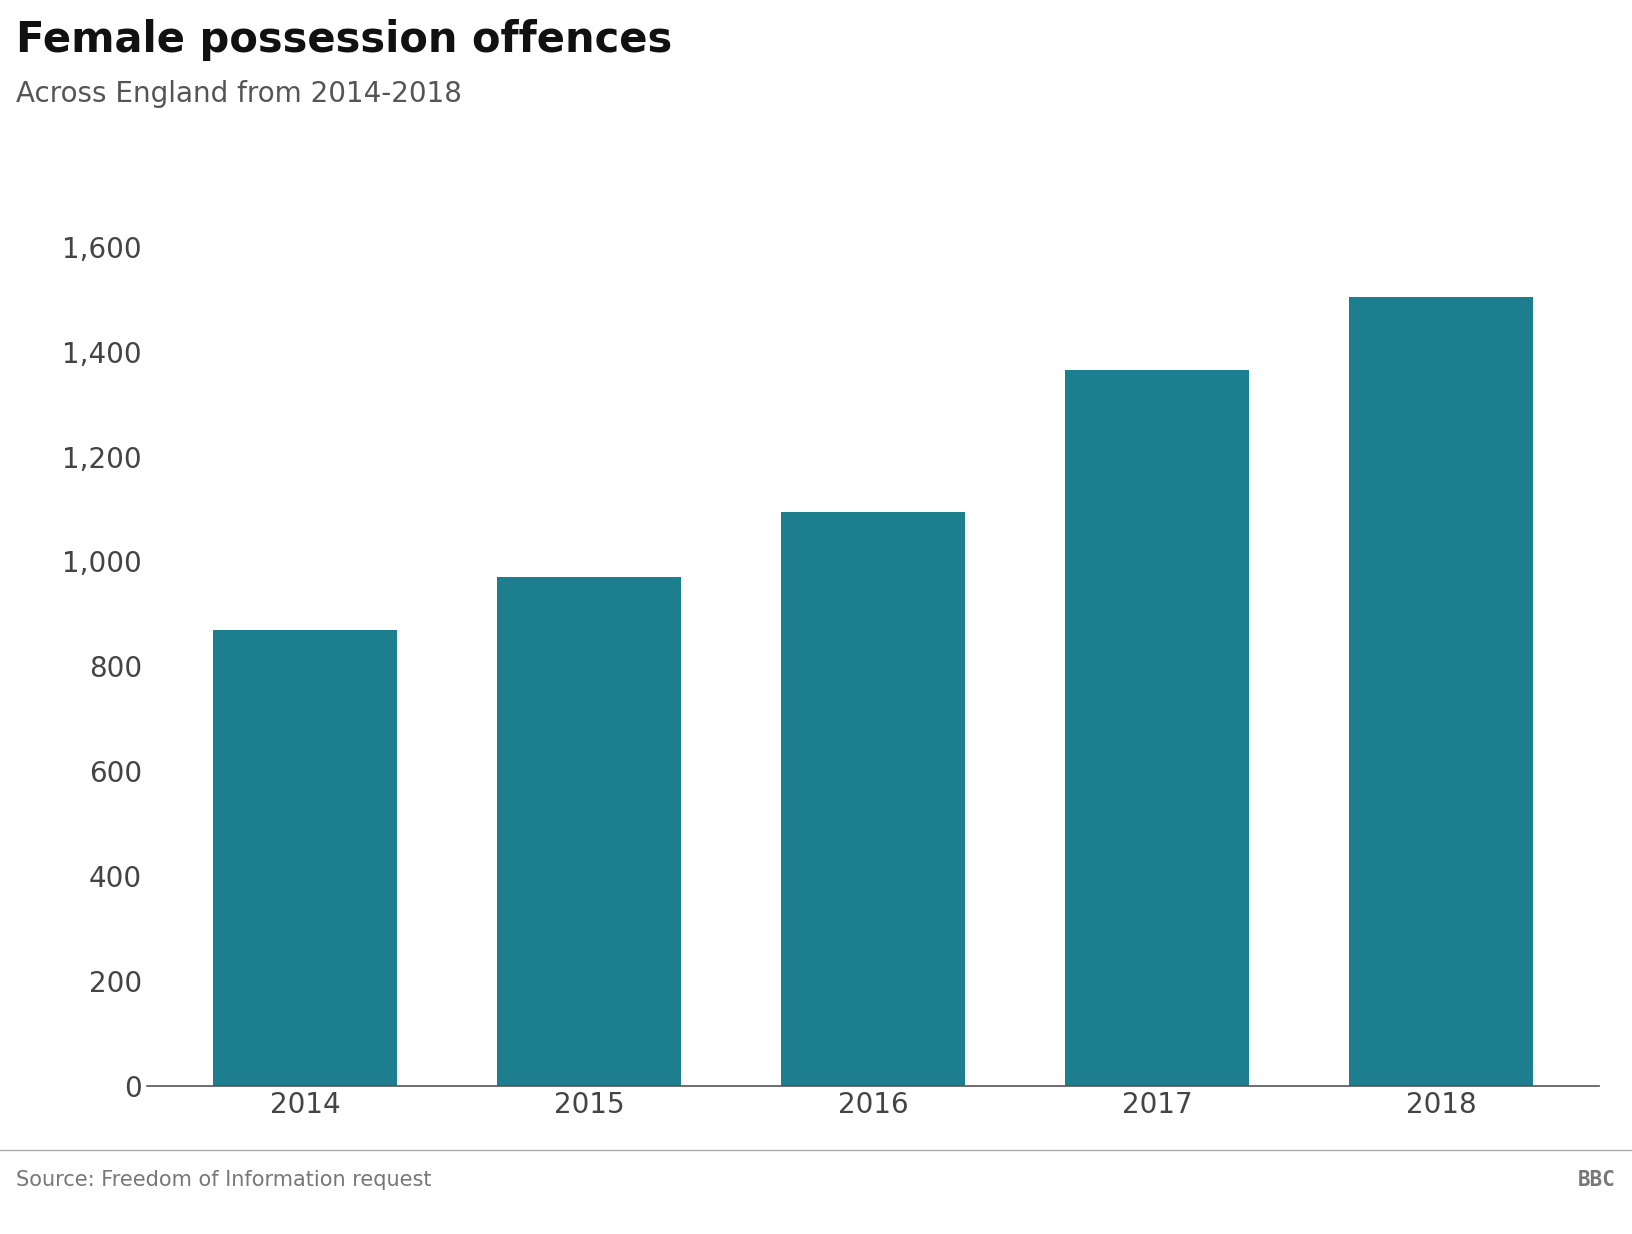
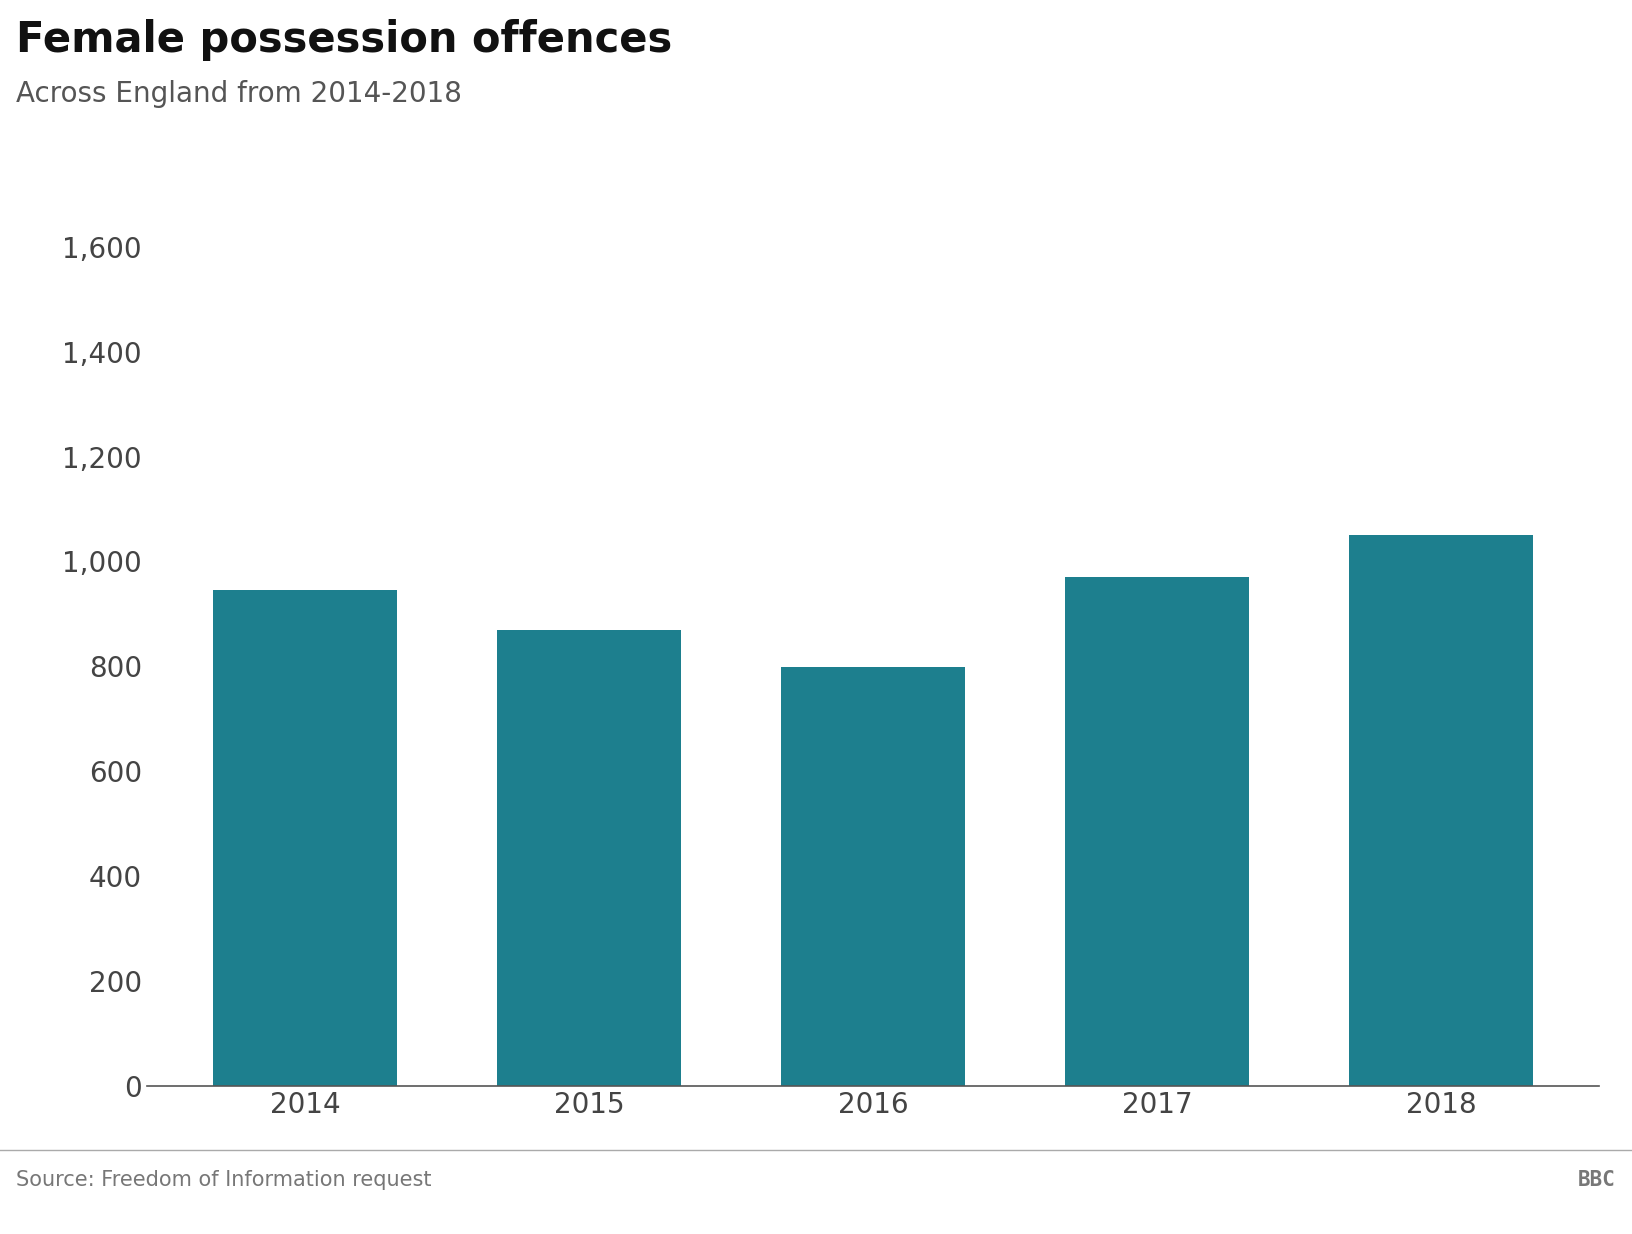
2014: 870 -> 946
2015: 970 -> 870
2016: 1,095 -> 798
2017: 1,365 -> 970
2018: 1,505 -> 1,050
